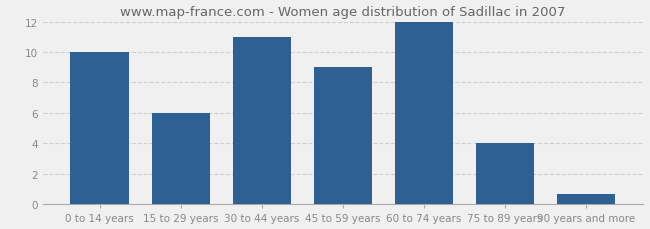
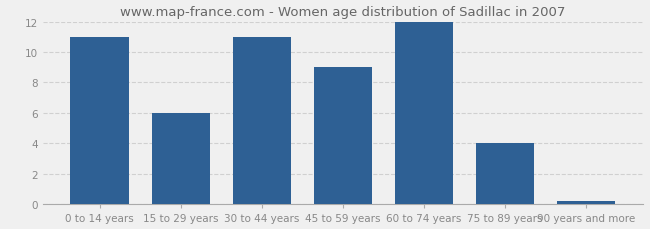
0 to 14 years: 10.0 -> 11.0
90 years and more: 0.7 -> 0.2
